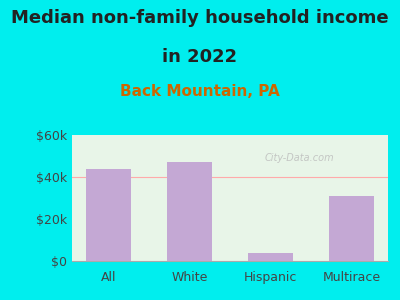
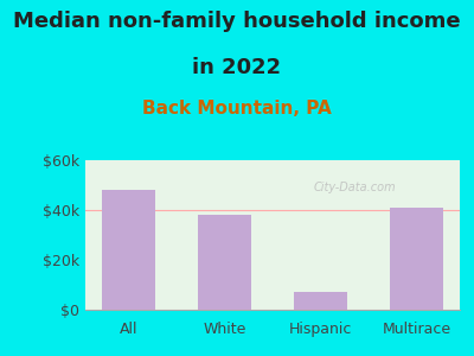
All: $44k -> $48k
White: $47k -> $38k
Hispanic: $4k -> $7k
Multirace: $31k -> $41k
